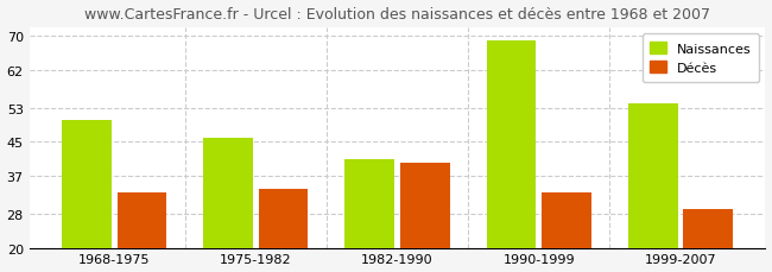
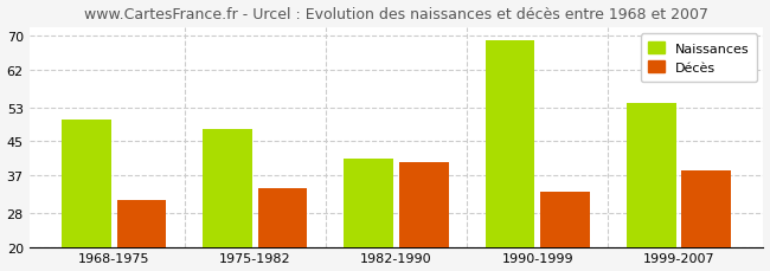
Décès/1968-1975: 33 -> 31
Naissances/1975-1982: 46 -> 48
Décès/1999-2007: 29 -> 38
